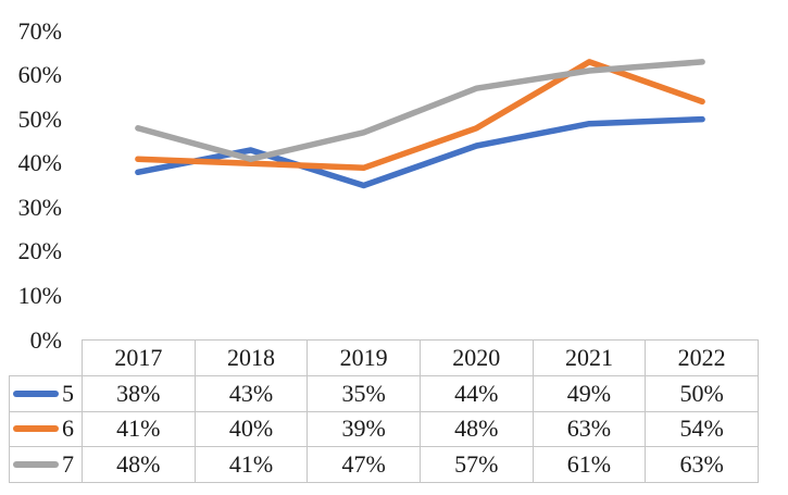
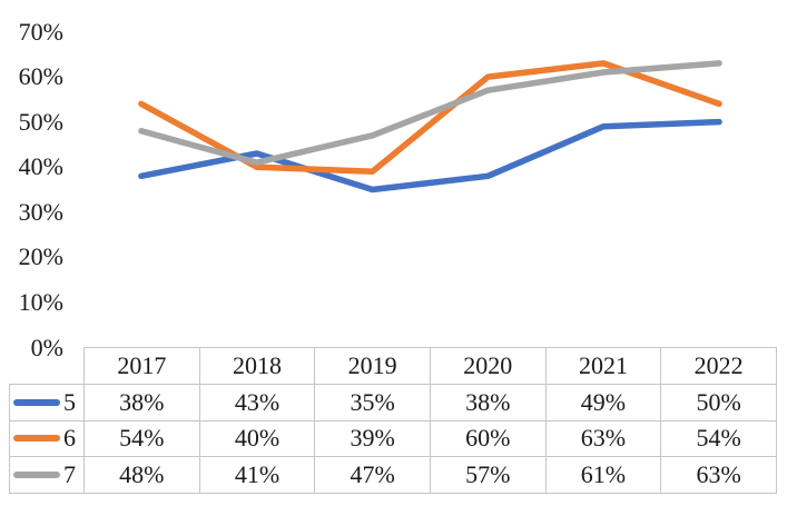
6/2017: 41% -> 54%
5/2020: 44% -> 38%
6/2020: 48% -> 60%
